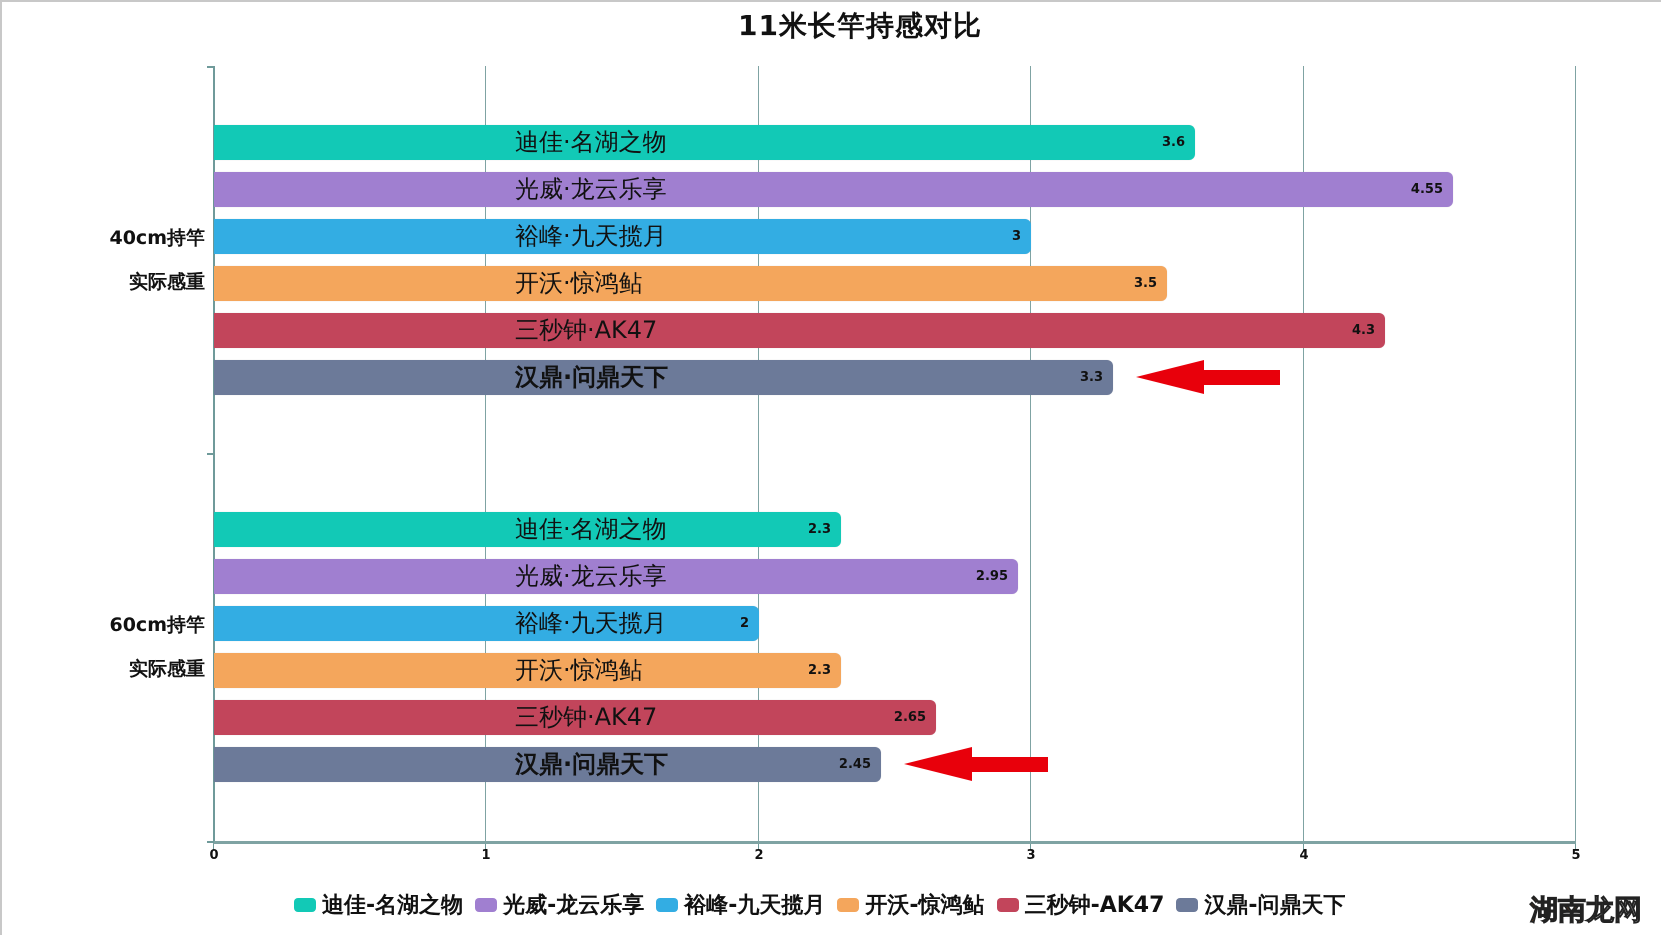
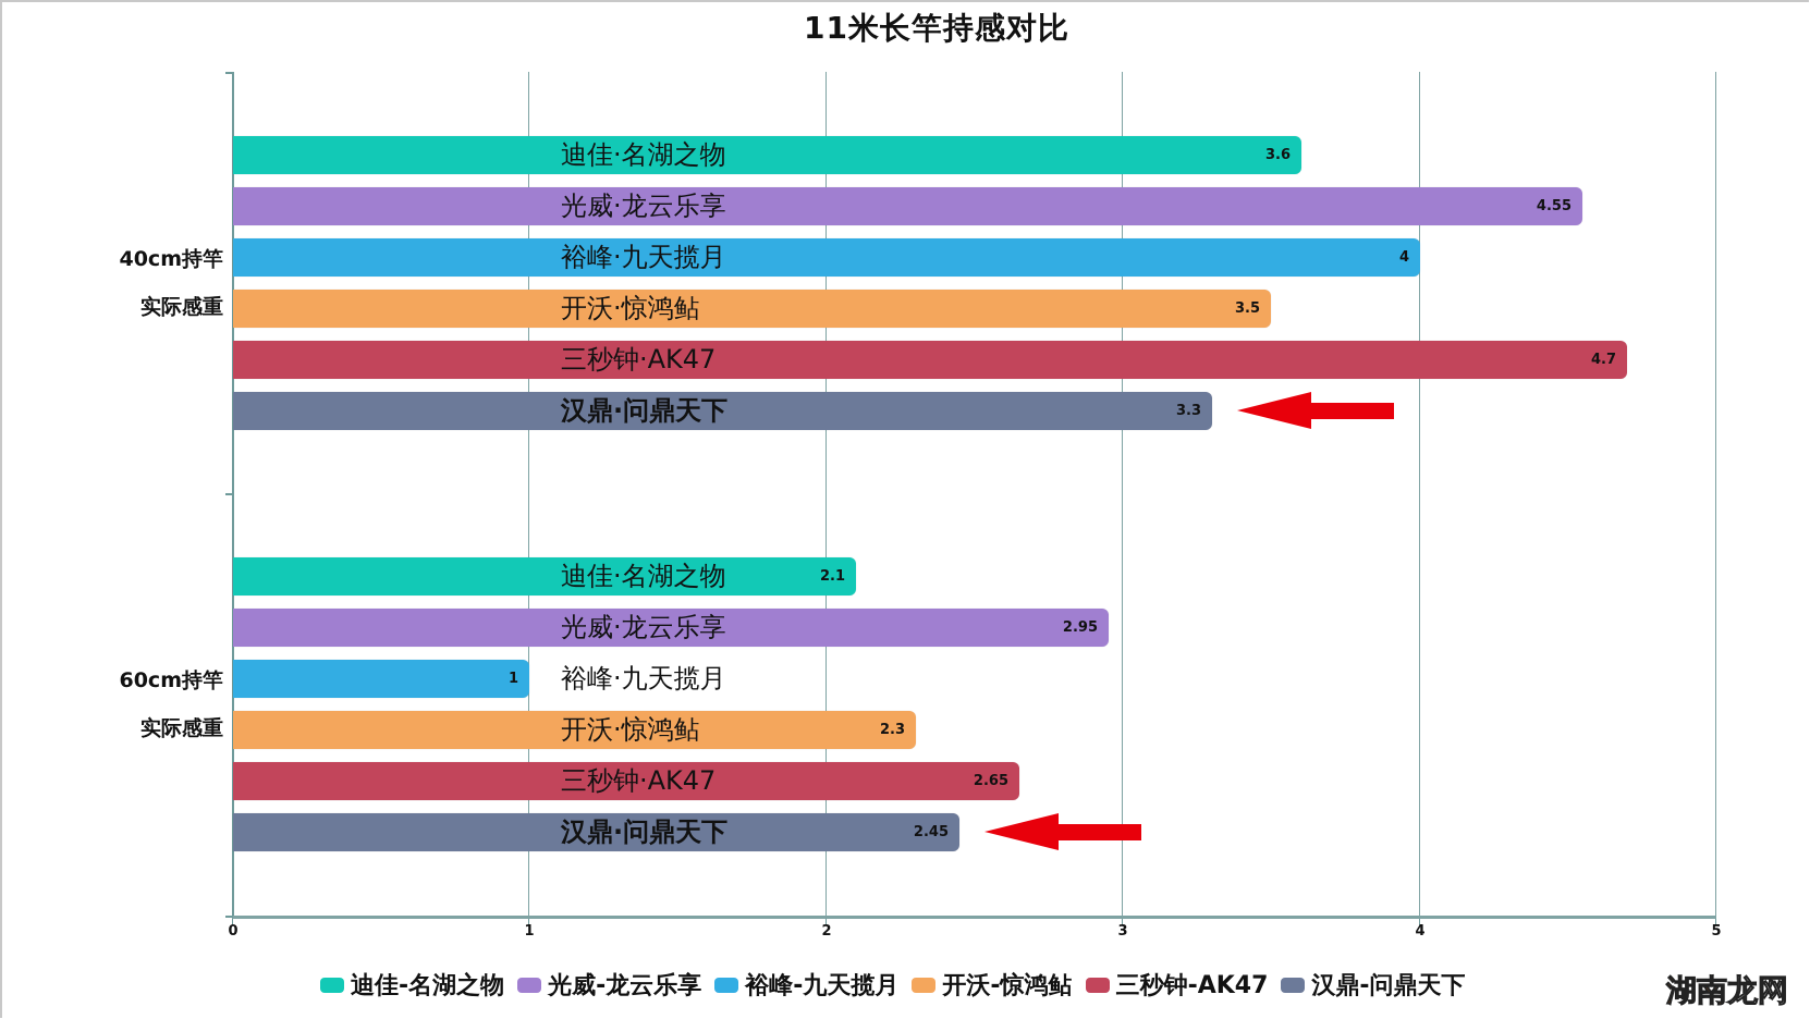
裕峰-九天揽月/40cm持竿实际感重: 3 -> 4
三秒钟-AK47/40cm持竿实际感重: 4.3 -> 4.7
迪佳-名湖之物/60cm持竿实际感重: 2.3 -> 2.1
裕峰-九天揽月/60cm持竿实际感重: 2 -> 1
